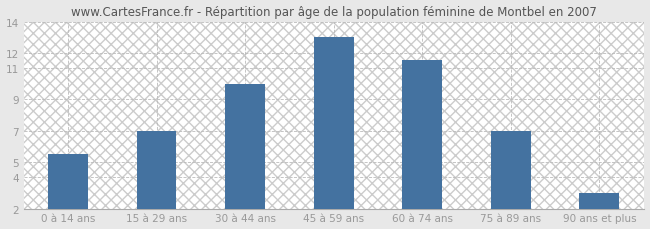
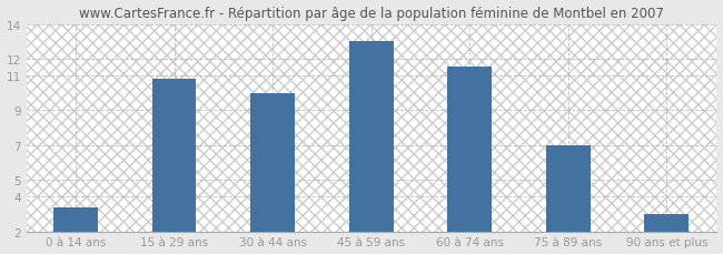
0 à 14 ans: 5.5 -> 3.4
15 à 29 ans: 7.0 -> 10.8
